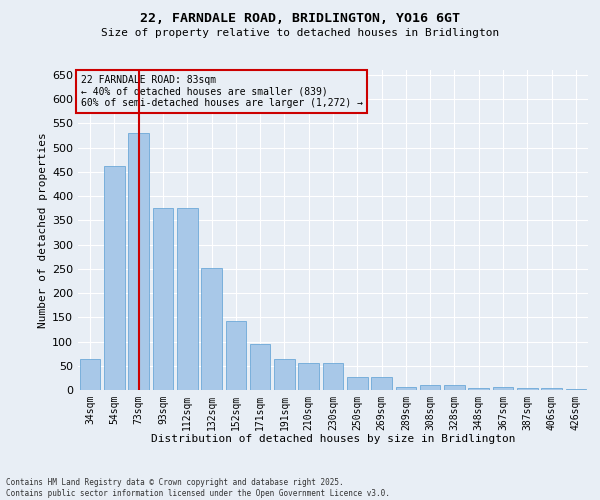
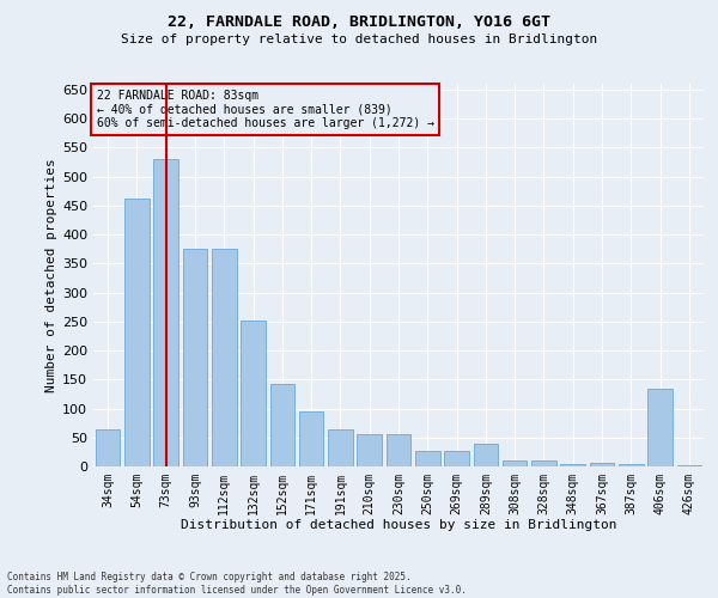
289sqm: 7 -> 40
406sqm: 5 -> 135
